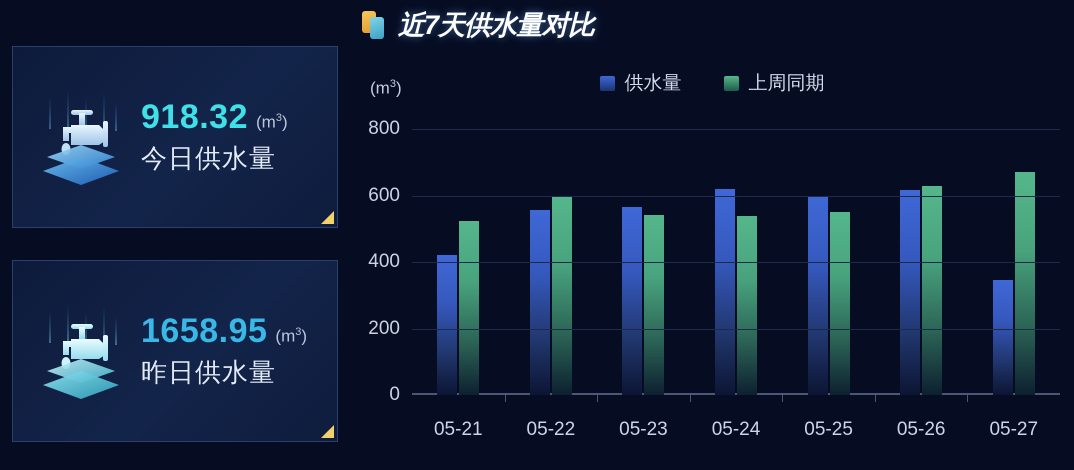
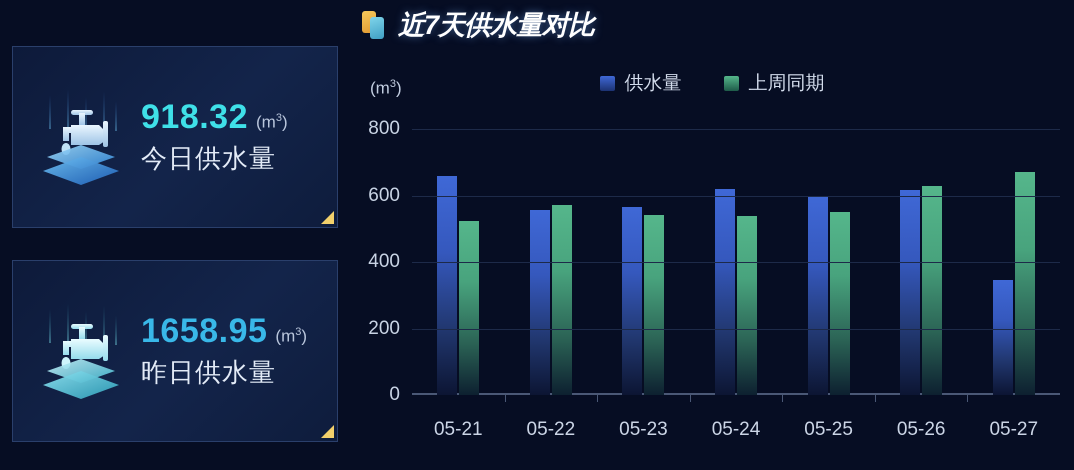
供水量/05-21: 420 -> 660
上周同期/05-22: 600 -> 570
